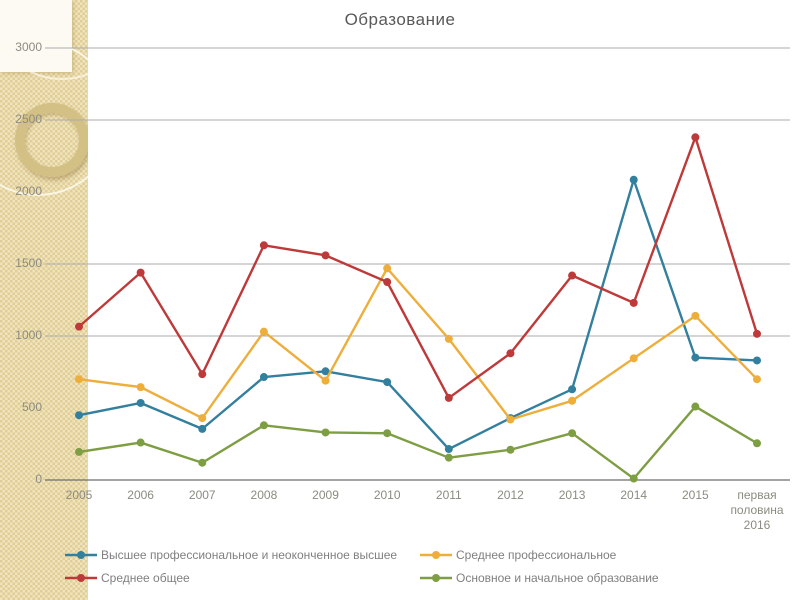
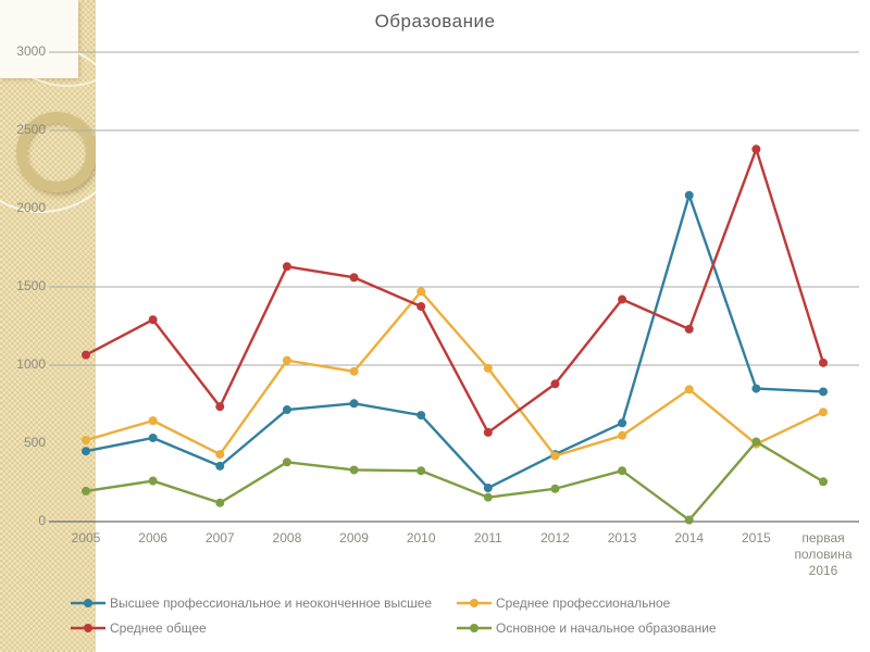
Среднее профессиональное/2005: 700 -> 520
Среднее общее/2006: 1440 -> 1290
Среднее профессиональное/2009: 690 -> 960
Среднее профессиональное/2015: 1140 -> 500
